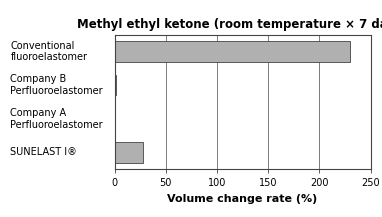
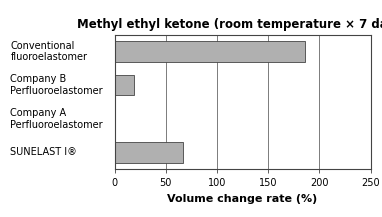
Conventional fluoroelastomer: 230 -> 186
Company B Perfluoroelastomer: 2 -> 19
SUNELAST I®: 28 -> 67
